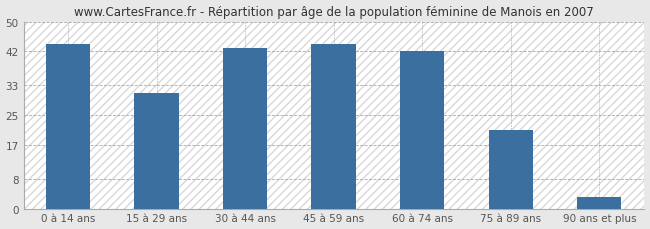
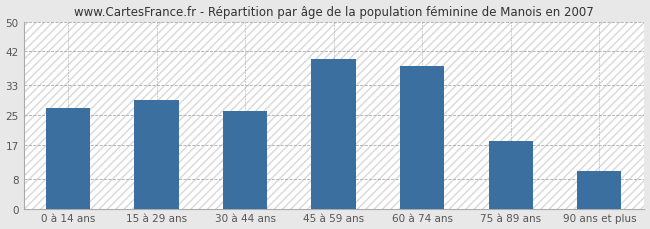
0 à 14 ans: 44 -> 27
15 à 29 ans: 31 -> 29
30 à 44 ans: 43 -> 26
45 à 59 ans: 44 -> 40
60 à 74 ans: 42 -> 38
75 à 89 ans: 21 -> 18
90 ans et plus: 3 -> 10
